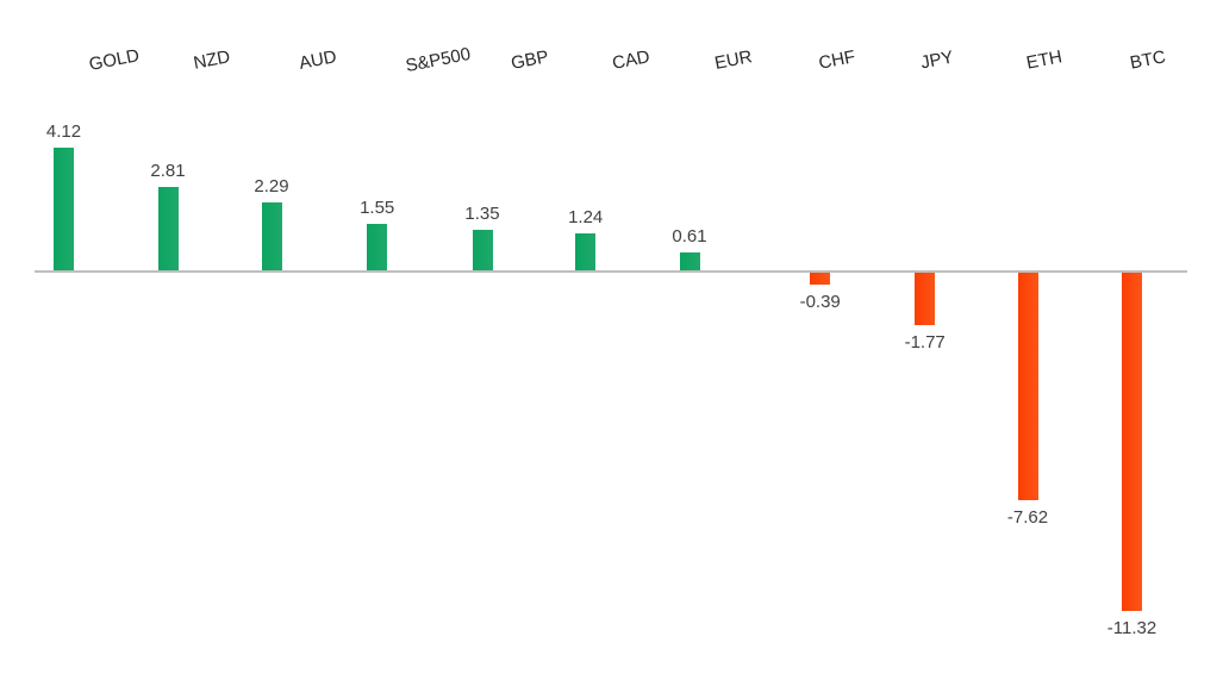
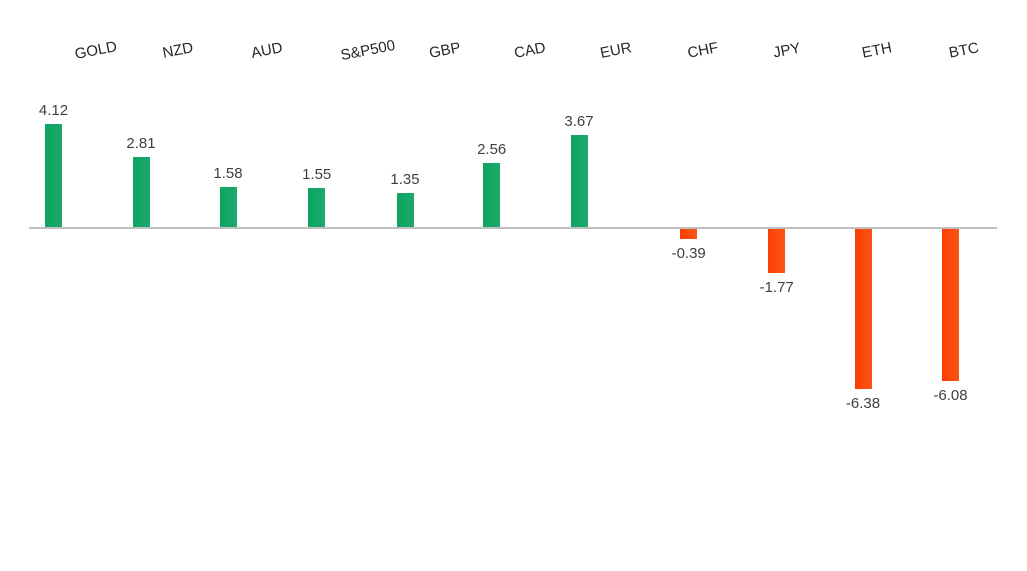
AUD: 2.29 -> 1.58
CAD: 1.24 -> 2.56
EUR: 0.61 -> 3.67
ETH: -7.62 -> -6.38
BTC: -11.32 -> -6.08
